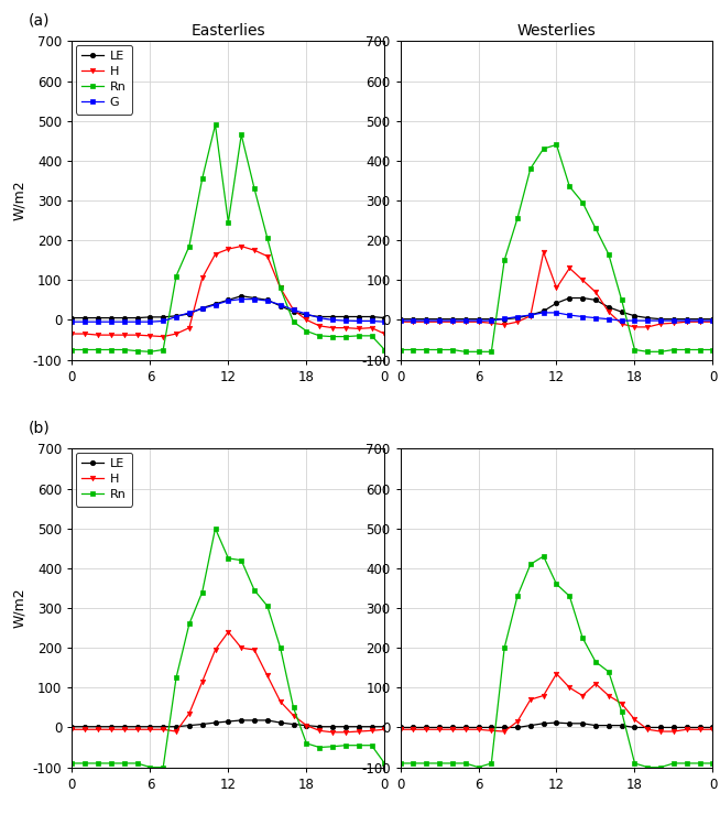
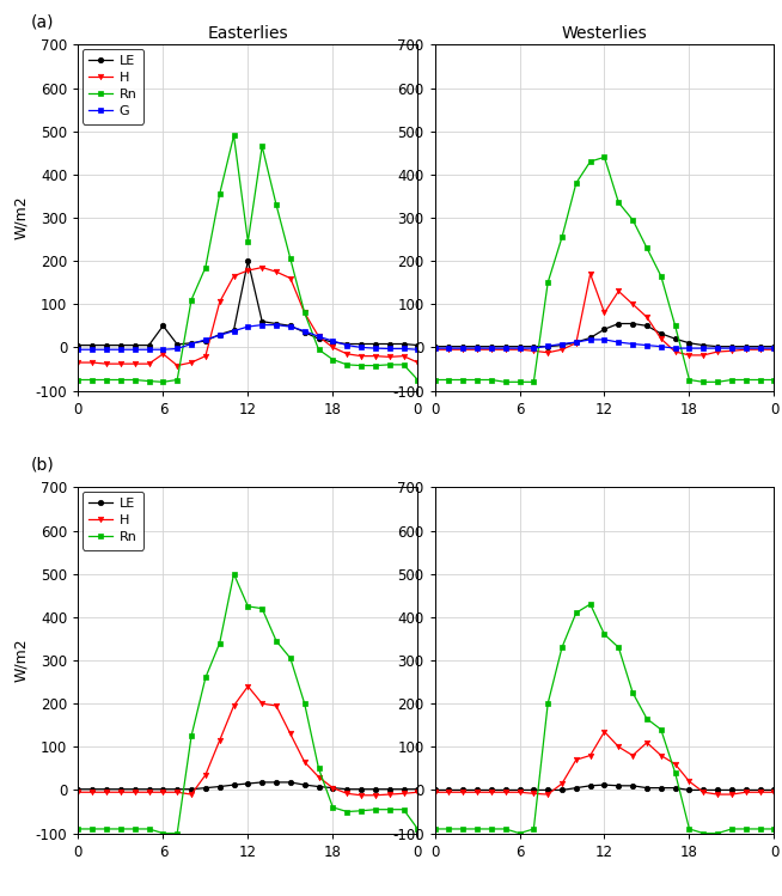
Easterlies/LE/6: 7 -> 50
Easterlies/H/6: -40 -> -15
Easterlies/LE/12: 50 -> 200
